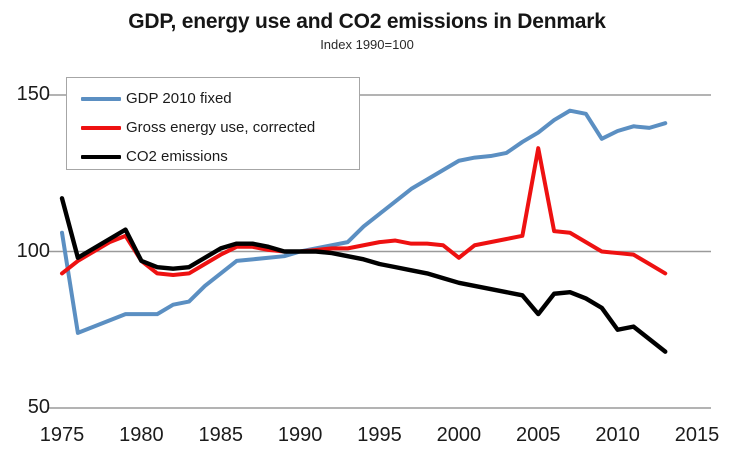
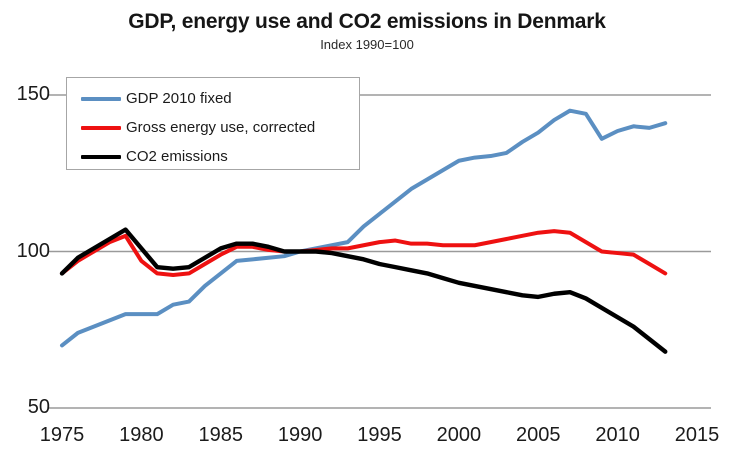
GDP 2010 fixed/1975: 106 -> 70
CO2 emissions/1975: 117 -> 93
CO2 emissions/1980: 97 -> 101
Gross energy use, corrected/2000: 98 -> 102
Gross energy use, corrected/2005: 133 -> 106
CO2 emissions/2005: 80 -> 86
CO2 emissions/2010: 75 -> 79
